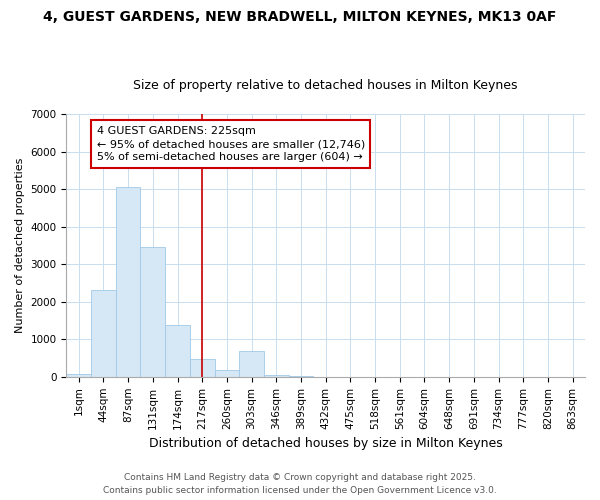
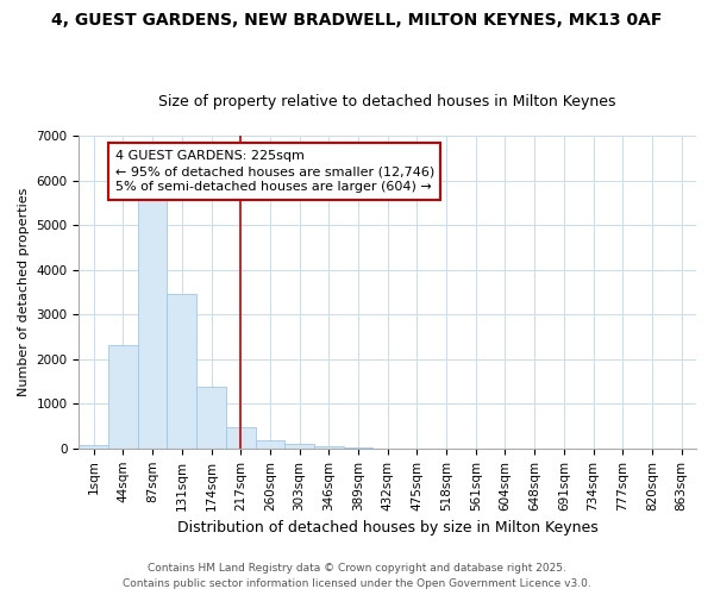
87sqm: 5050 -> 5580
303sqm: 700 -> 90
